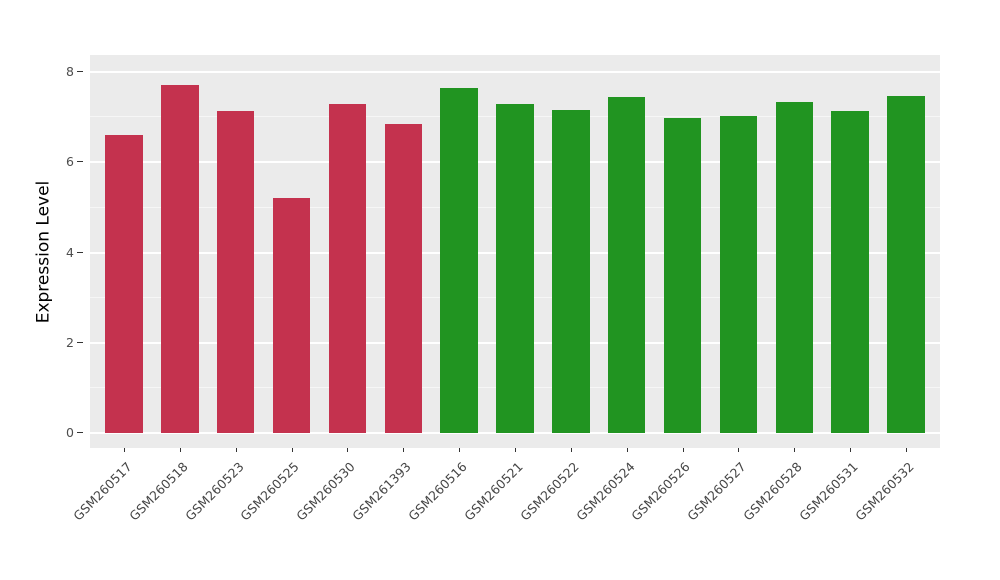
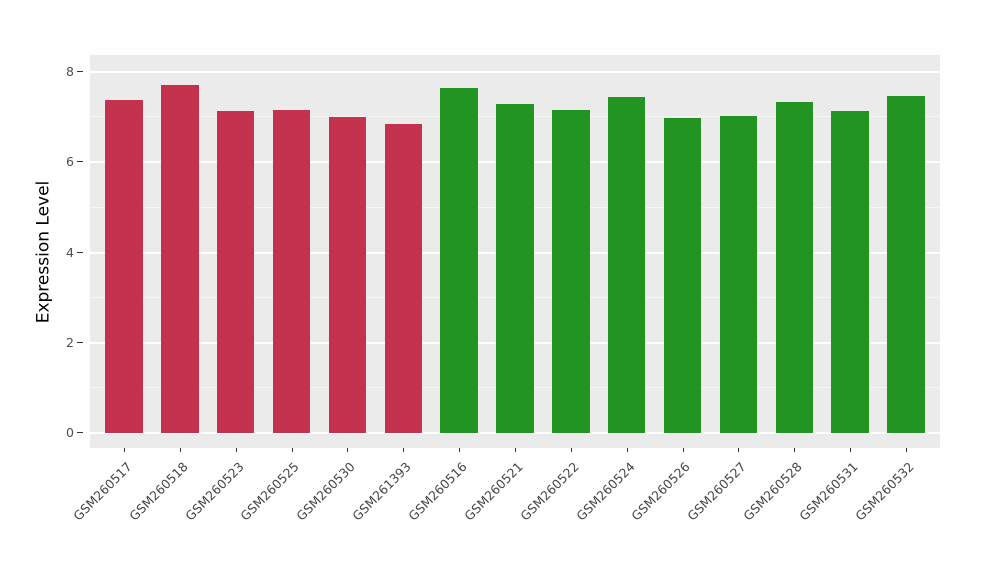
GSM260517: 6.6 -> 7.4
GSM260525: 5.2 -> 7.2
GSM260530: 7.3 -> 7.0
